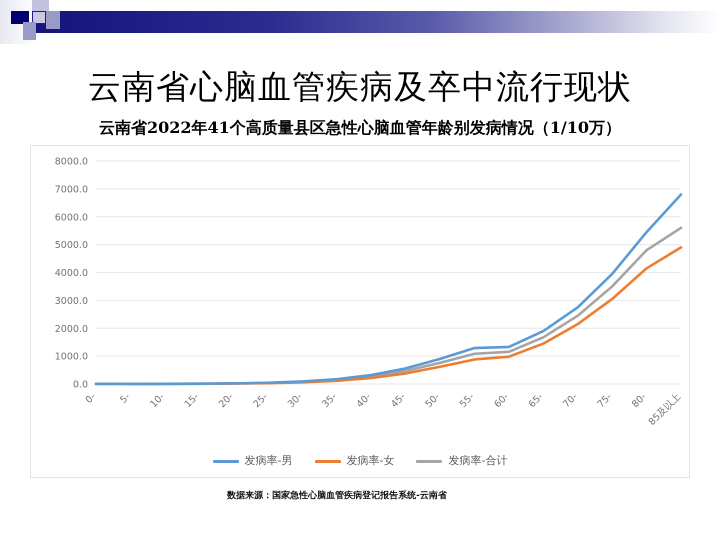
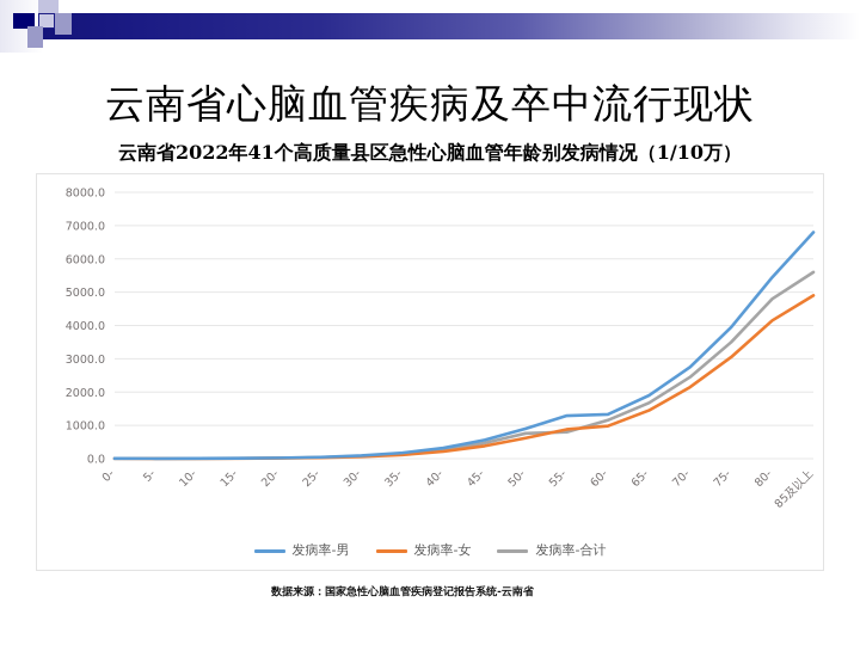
发病率-合计/55-: 1100 -> 800
